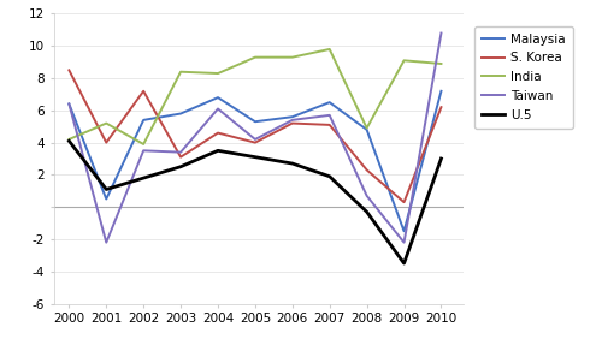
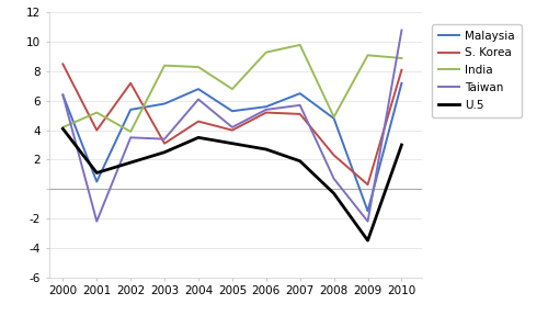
India/2005: 9.3 -> 6.8
S. Korea/2010: 6.2 -> 8.1
